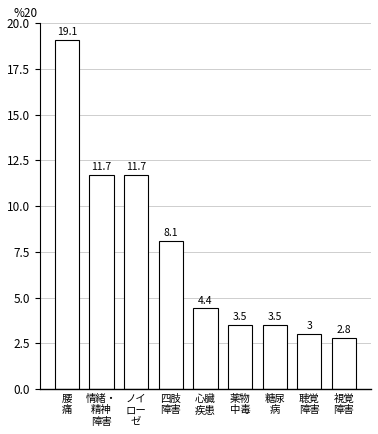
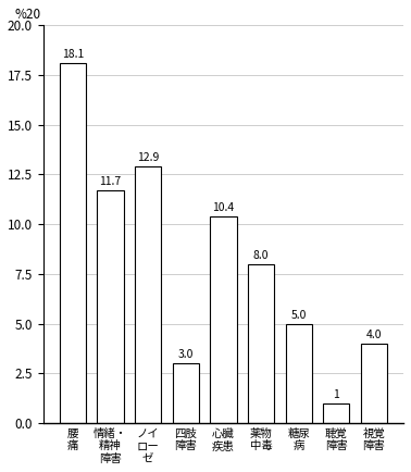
腰 痛: 19.1 -> 18.1
ノイ ロー ゼ: 11.7 -> 12.9
四肢 障害: 8.1 -> 3.0
心臓 疾患: 4.4 -> 10.4
薬物 中毒: 3.5 -> 8.0
糖尿 病: 3.5 -> 5.0
聴覚 障害: 3 -> 1
視覚 障害: 2.8 -> 4.0
